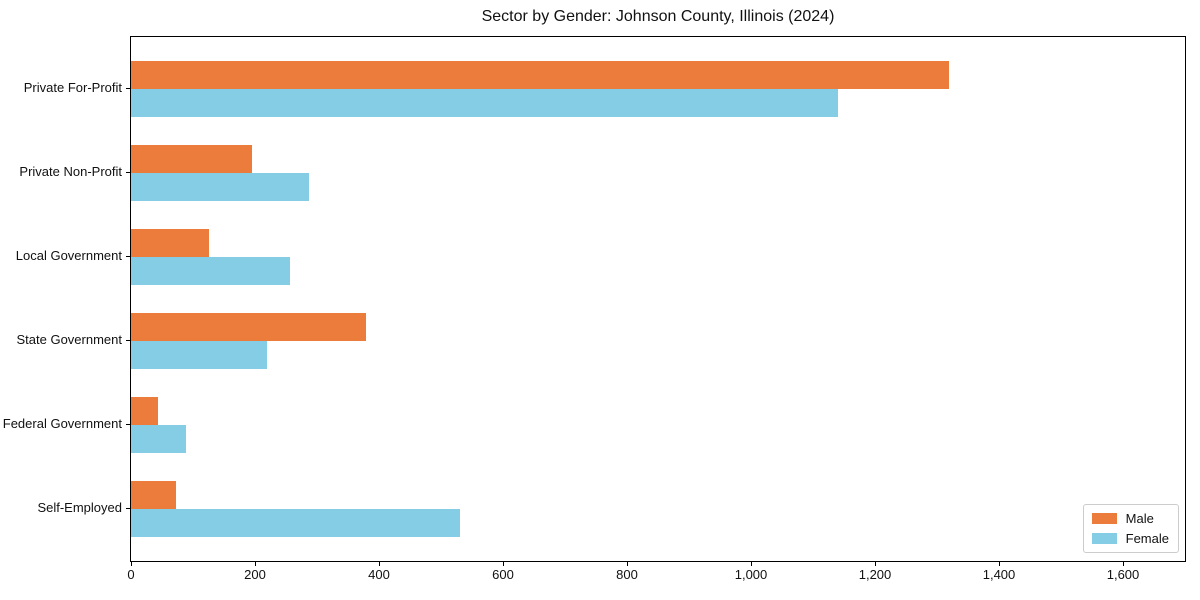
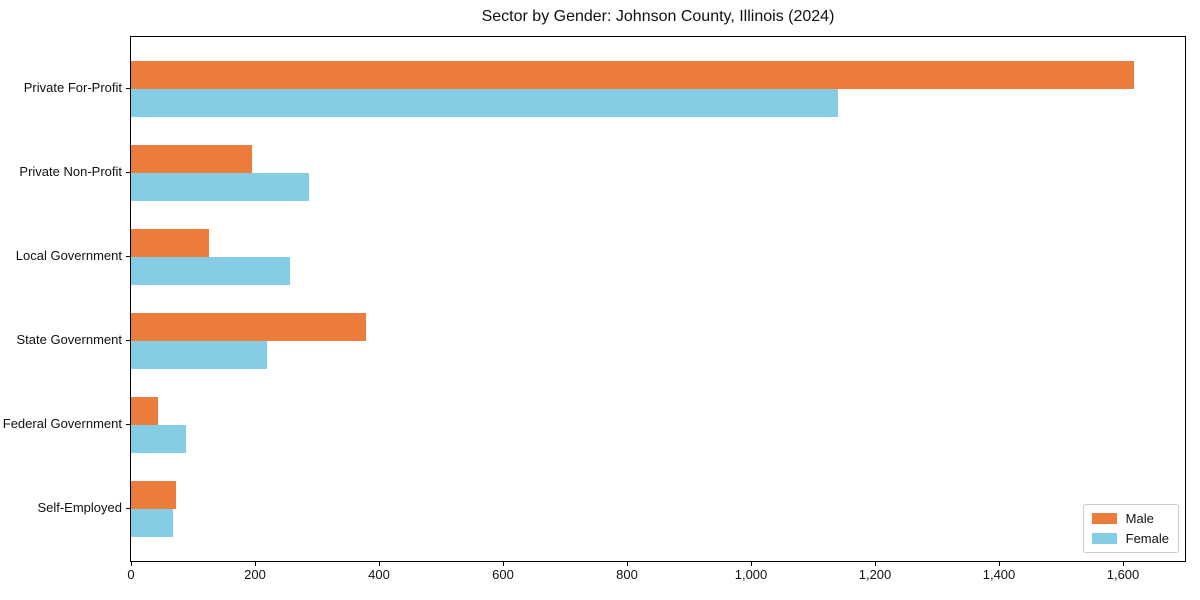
Male/Private For-Profit: 1320 -> 1620
Female/Self-Employed: 530 -> 70
